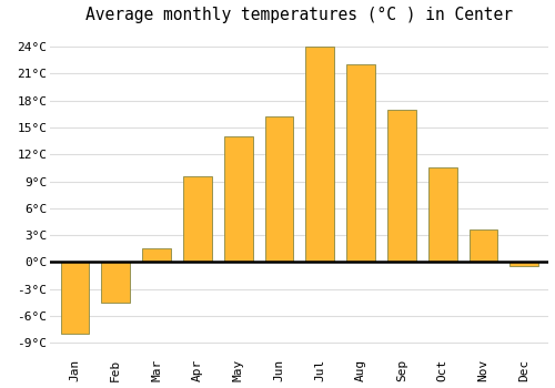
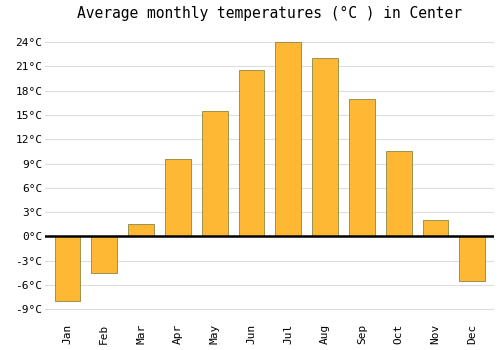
May: 14.0°C -> 15.5°C
Jun: 16.2°C -> 20.5°C
Nov: 3.6°C -> 2.0°C
Dec: -0.4°C -> -5.5°C
